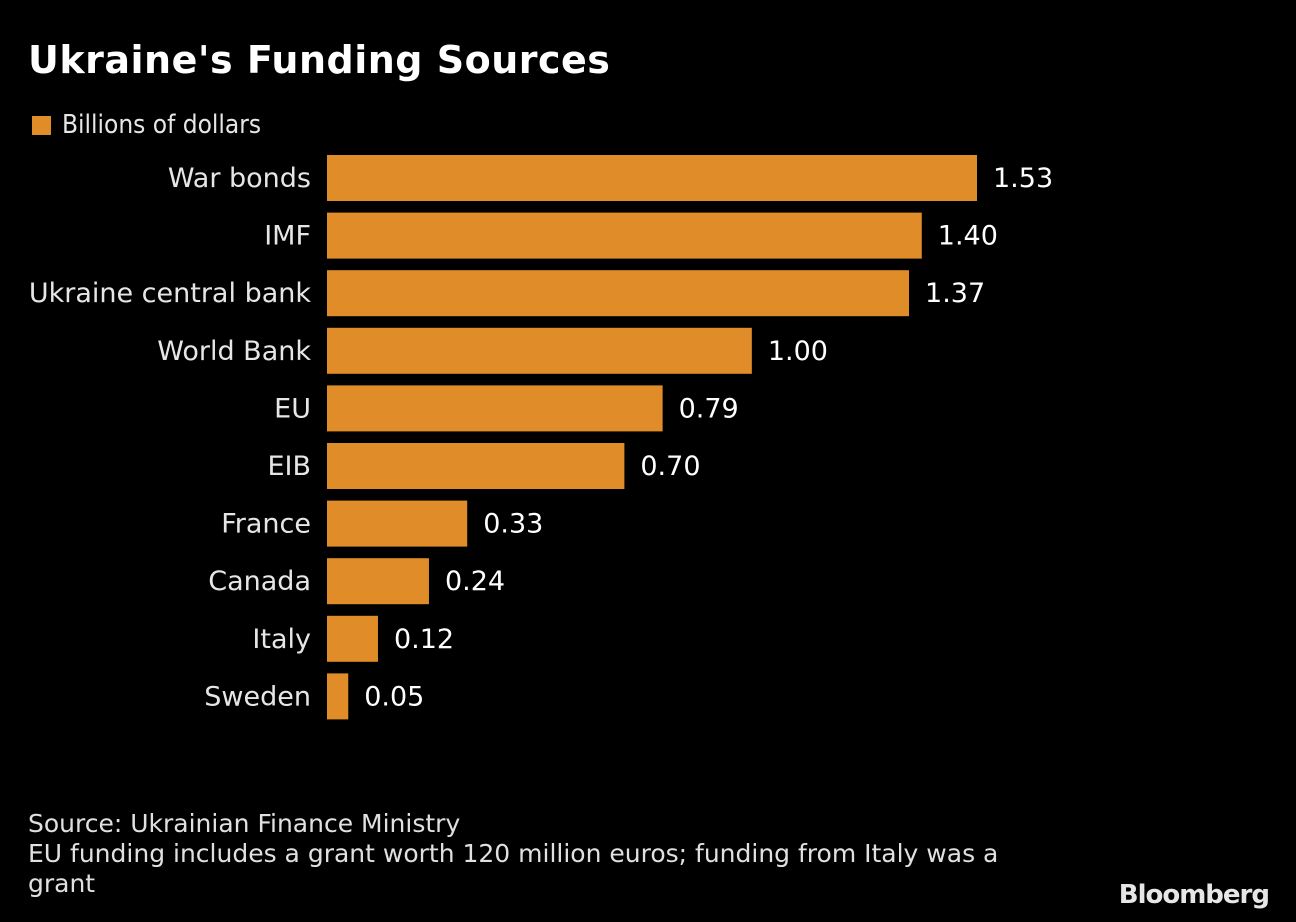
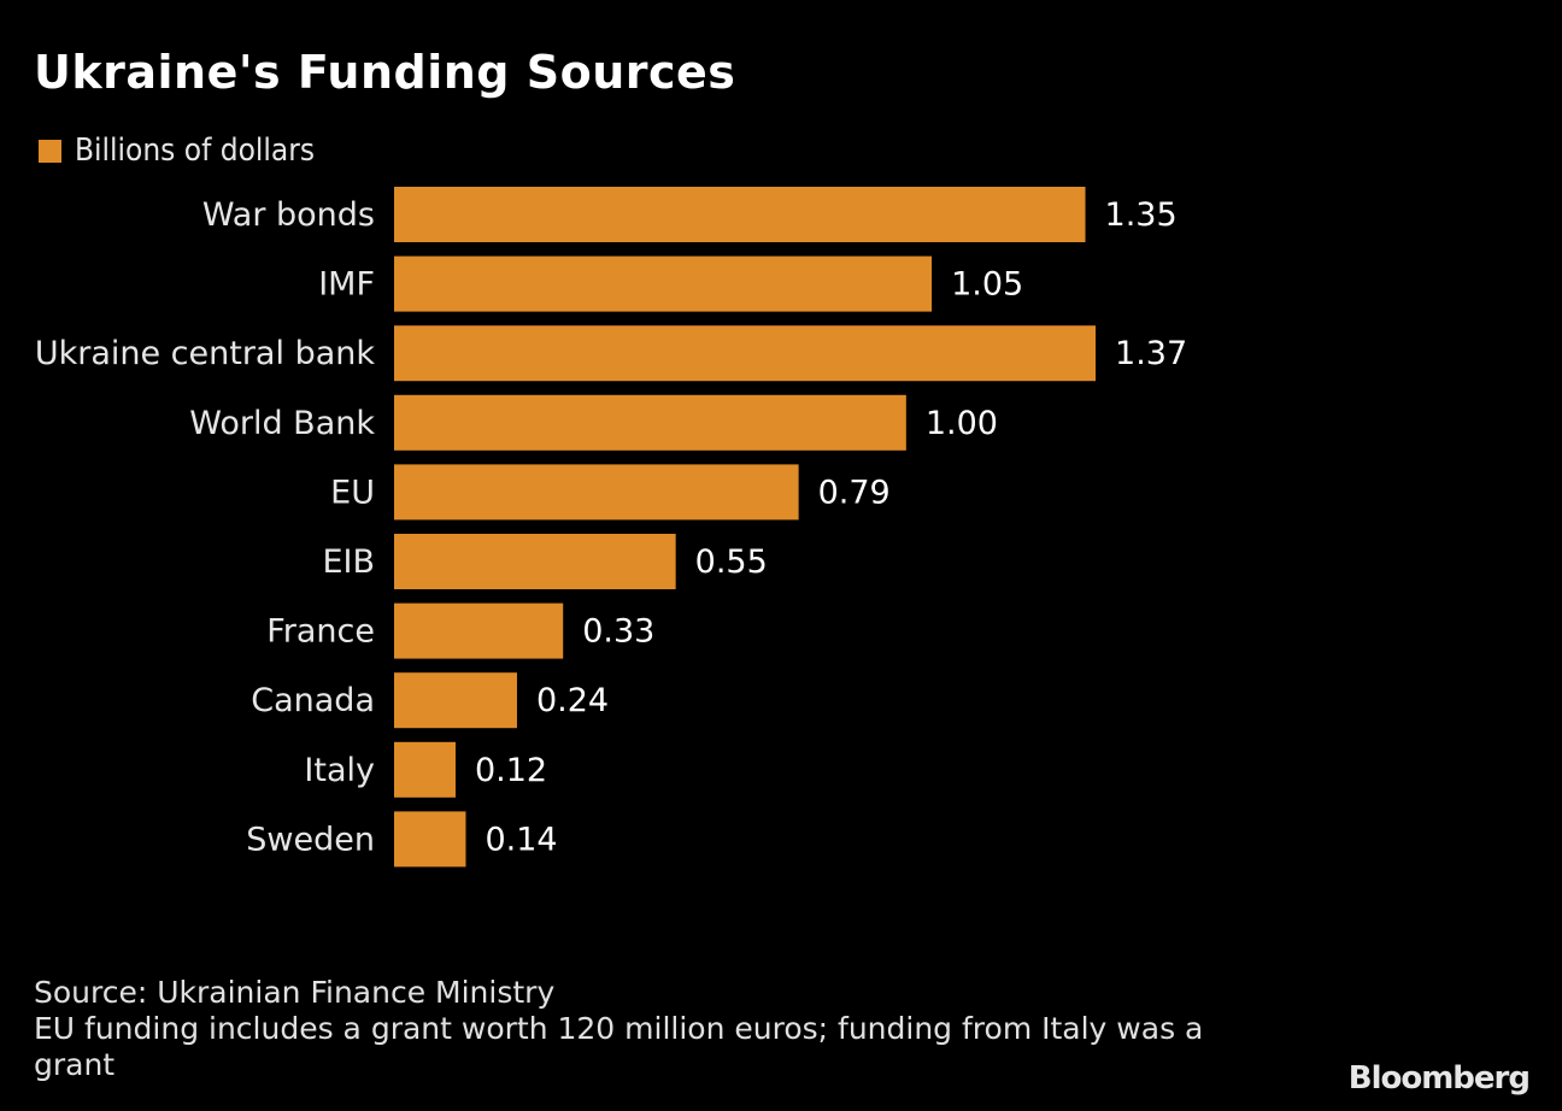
War bonds: 1.53 -> 1.35
IMF: 1.40 -> 1.05
EIB: 0.70 -> 0.55
Sweden: 0.05 -> 0.14
